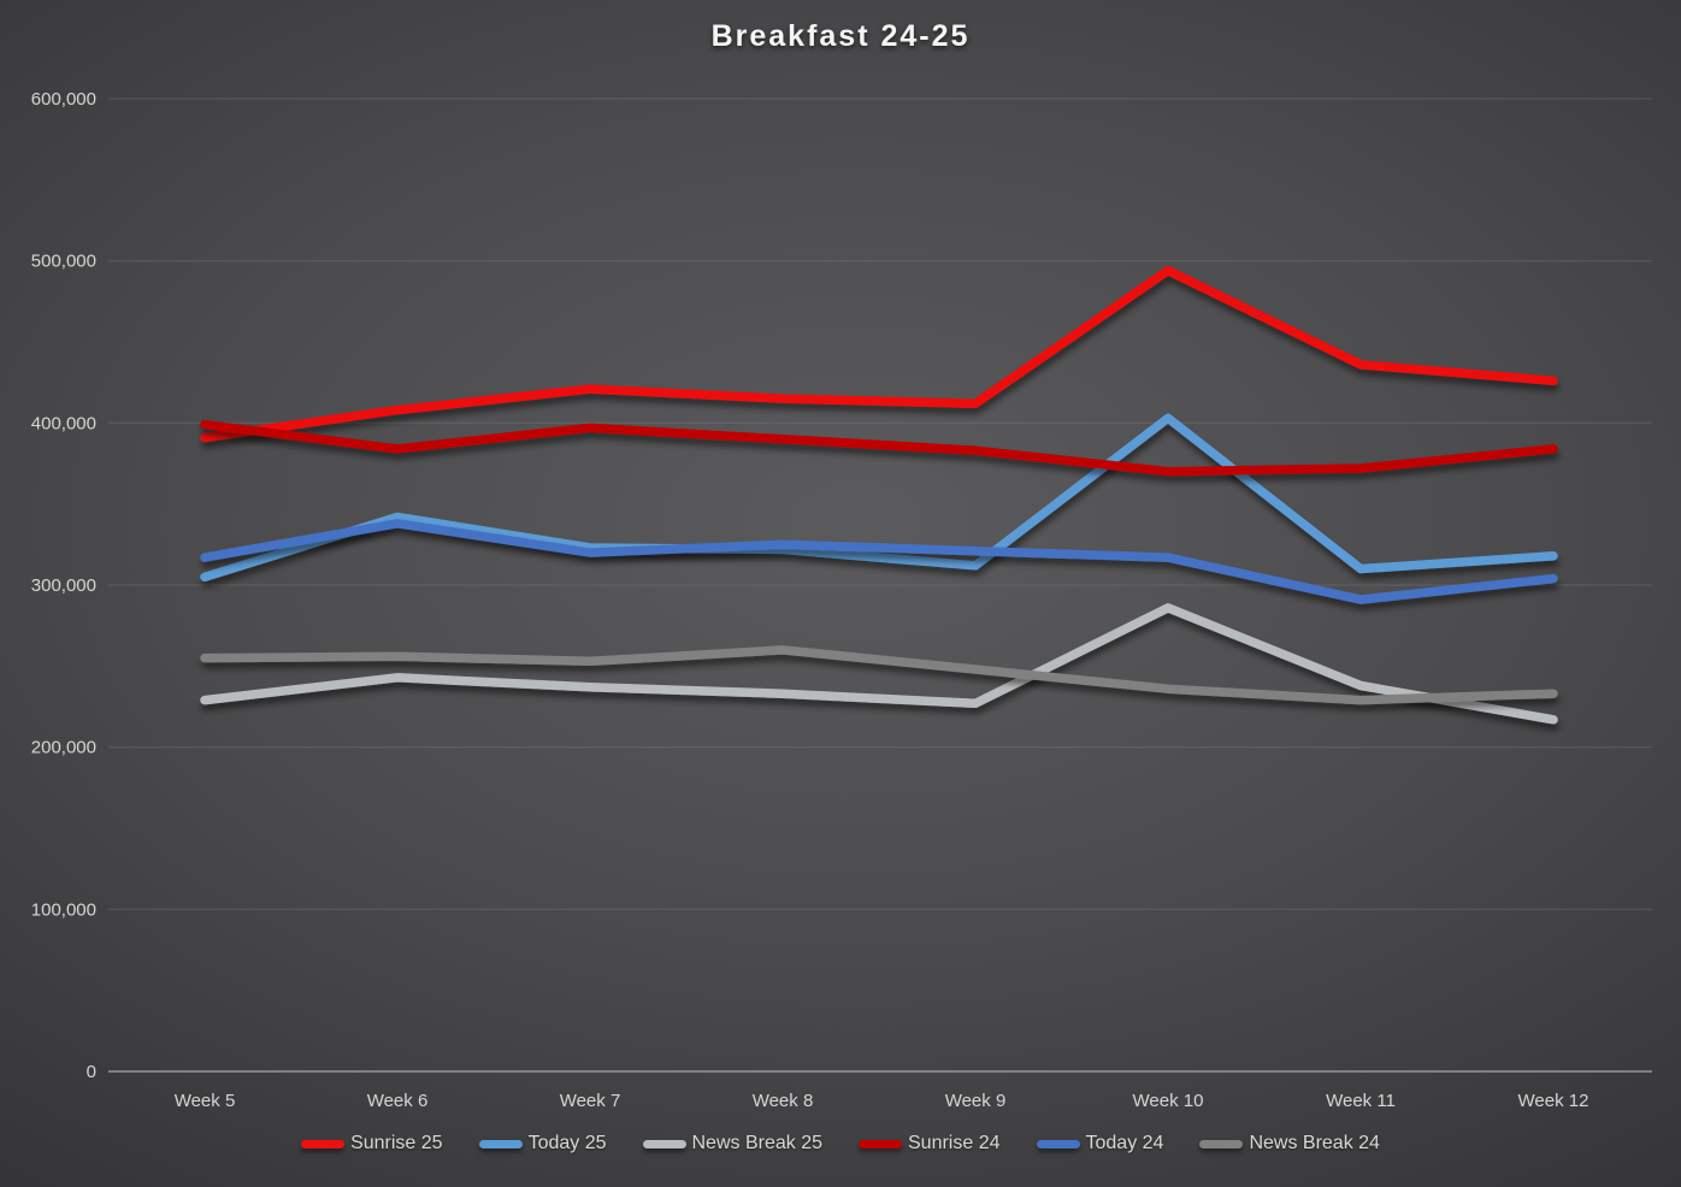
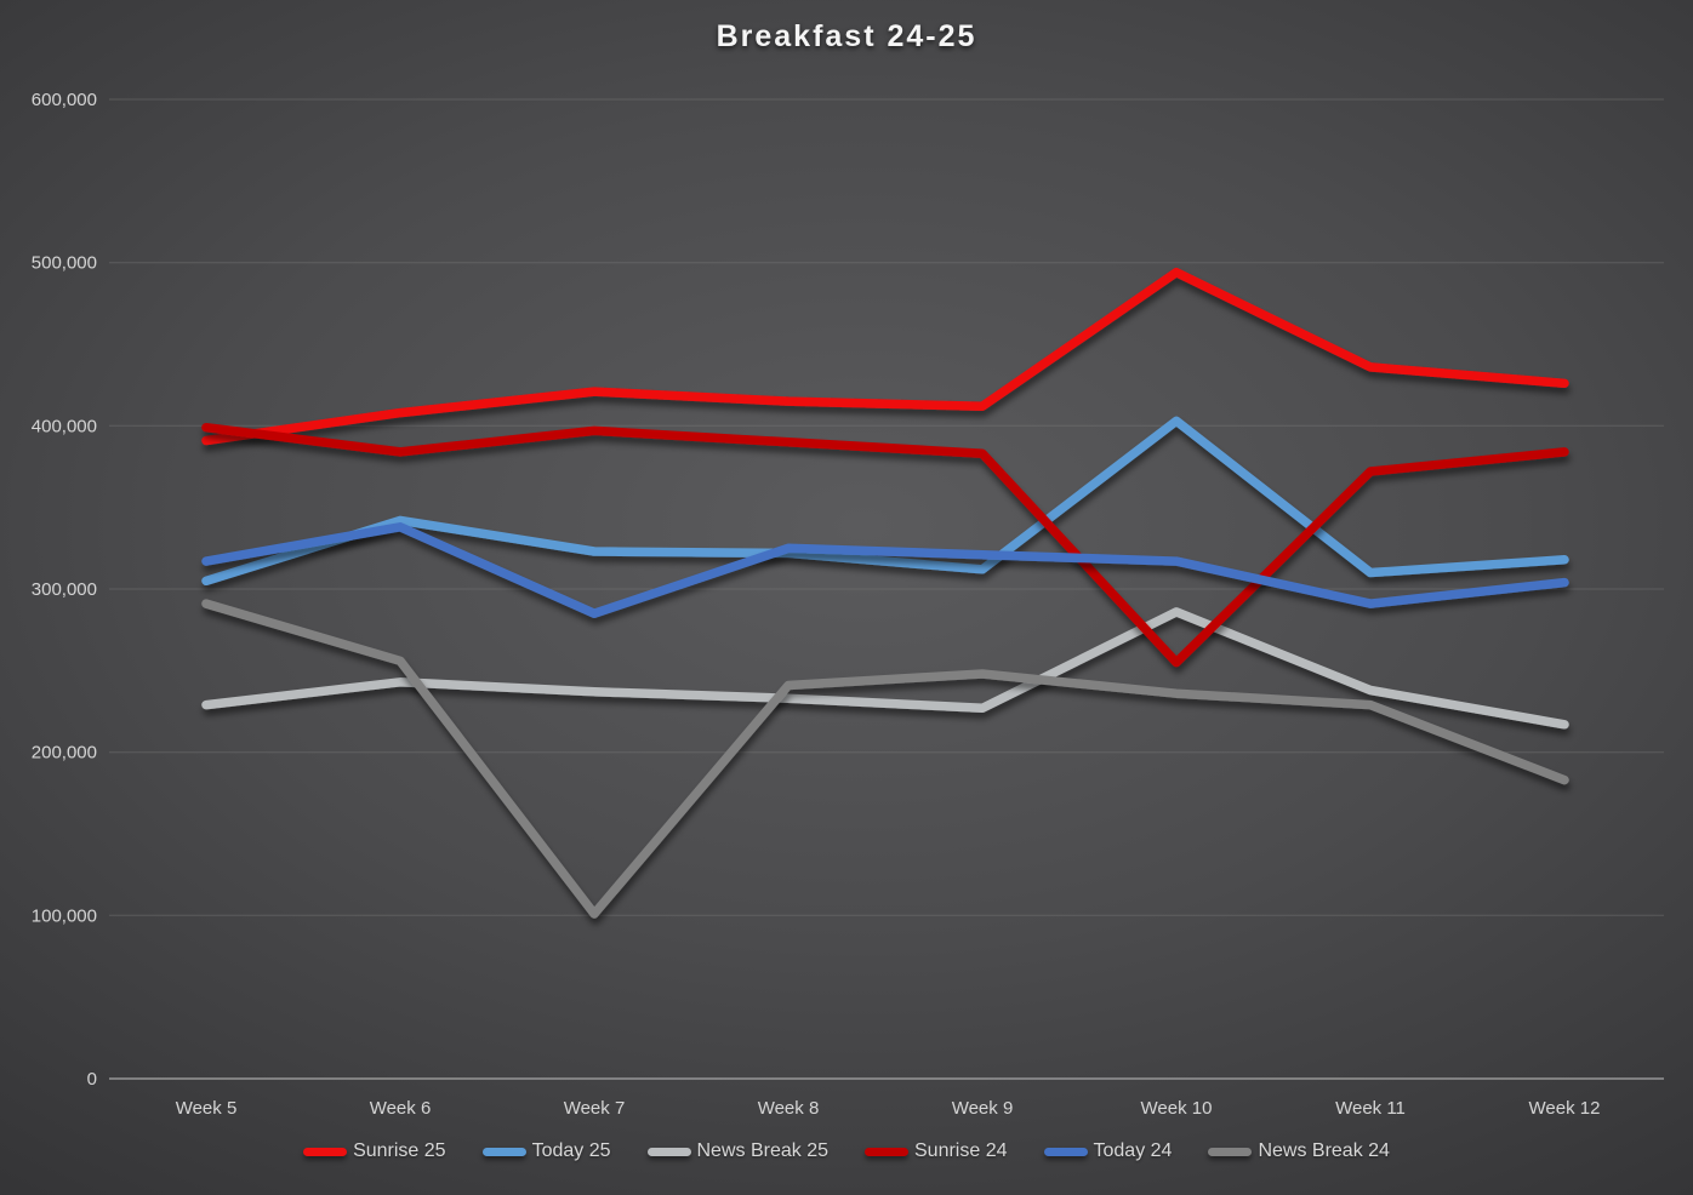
News Break 24/Week 5: 255000 -> 291000
Today 24/Week 7: 320000 -> 285000
News Break 24/Week 7: 253000 -> 101000
News Break 24/Week 8: 260000 -> 241000
Sunrise 24/Week 10: 370000 -> 255000
News Break 24/Week 12: 233000 -> 183000
